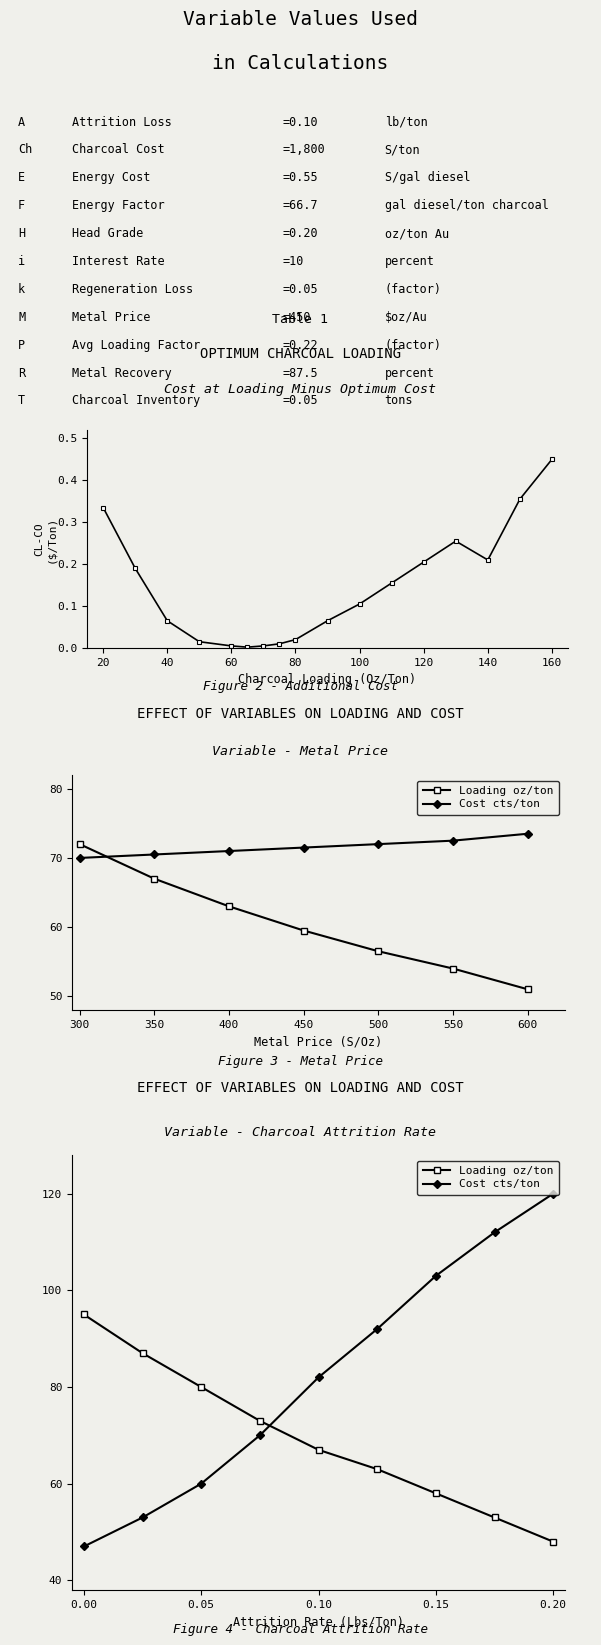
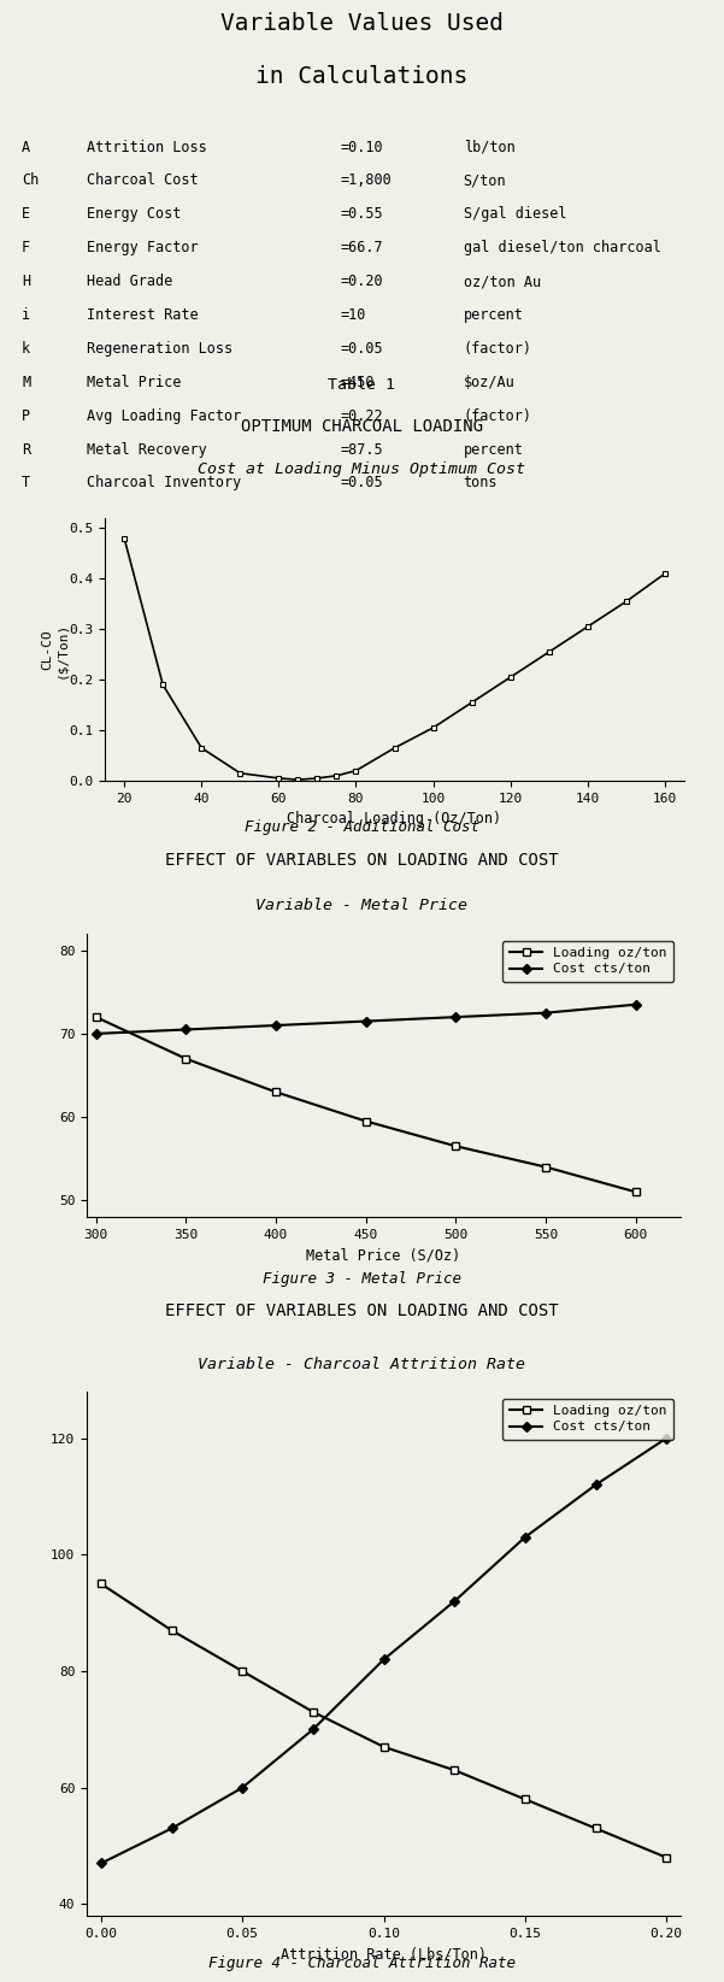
20: 0.335 -> 0.480
140: 0.210 -> 0.305
160: 0.450 -> 0.410
